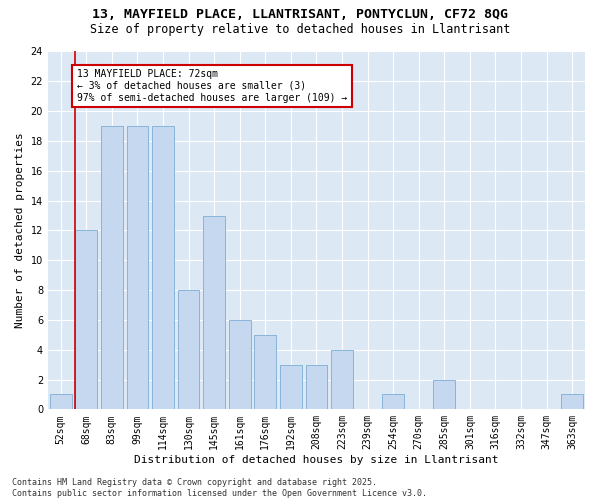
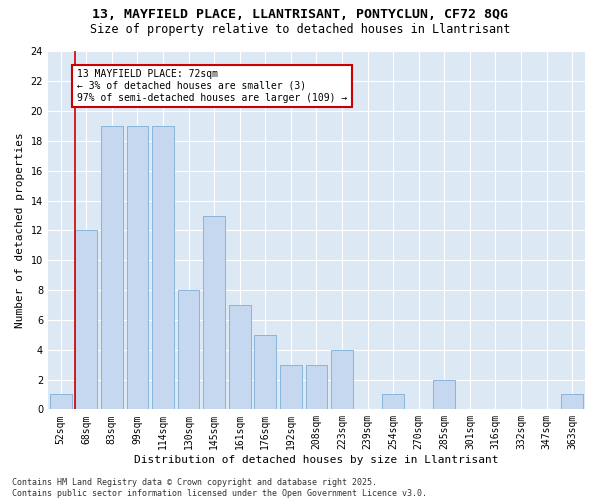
161sqm: 6 -> 7
